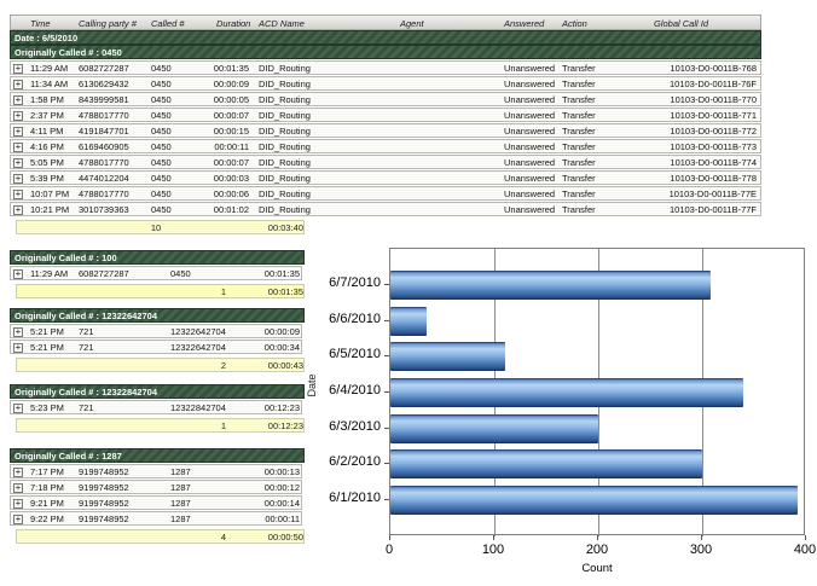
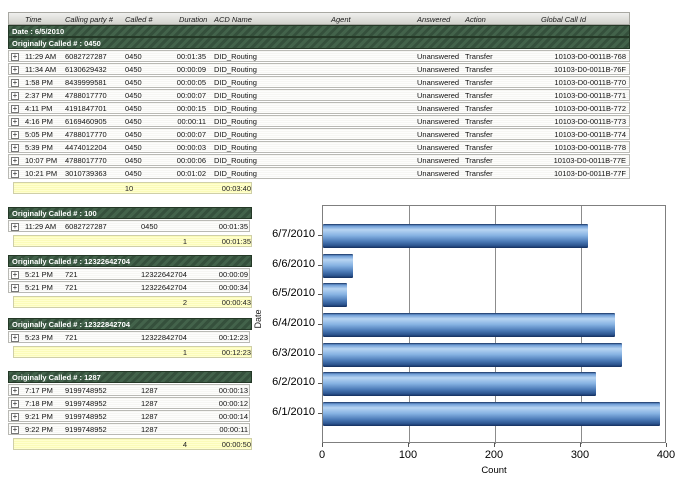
6/5/2010: 110 -> 30
6/3/2010: 200 -> 350
6/2/2010: 300 -> 320
